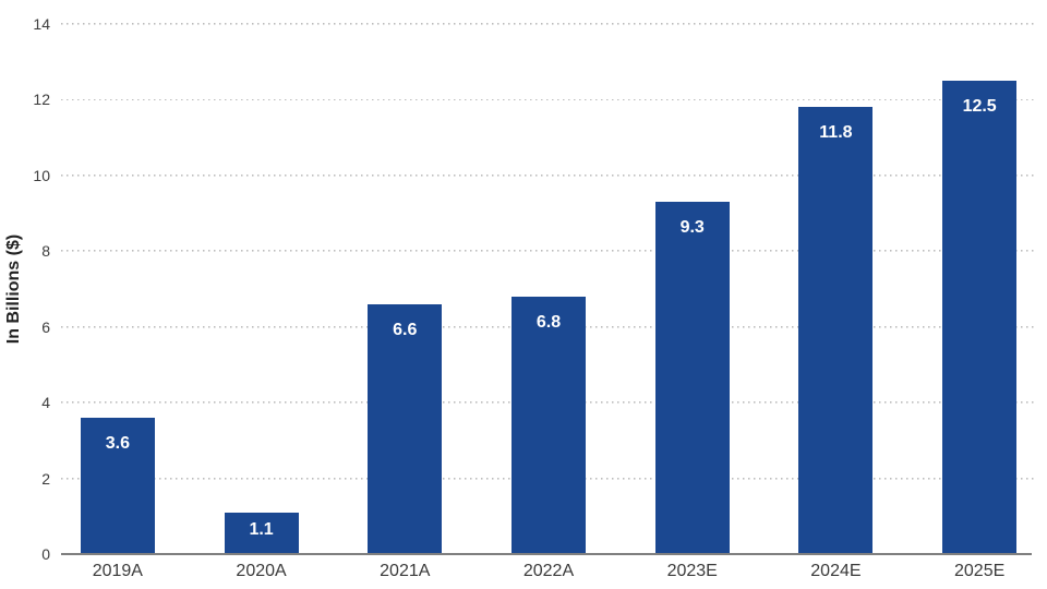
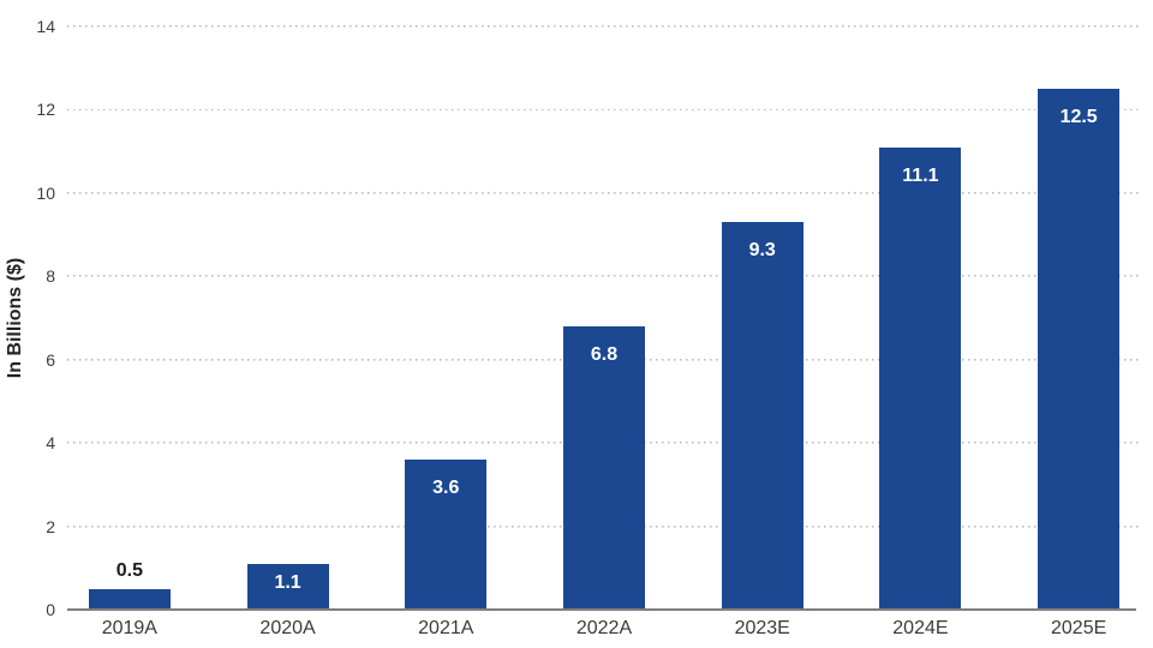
2019A: 3.6 -> 0.5
2021A: 6.6 -> 3.6
2024E: 11.8 -> 11.1
